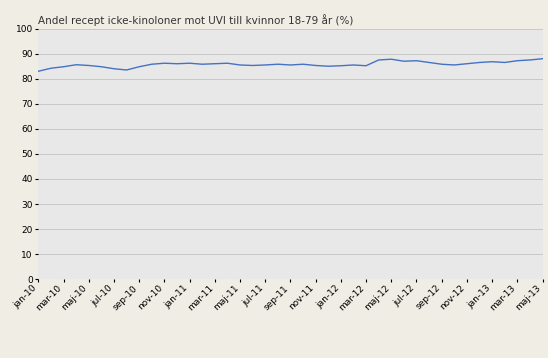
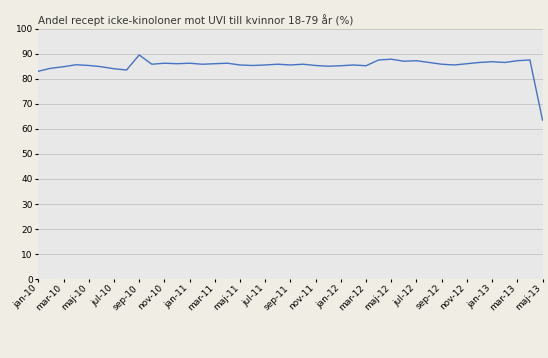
sep-10: 84.8 -> 89.5
maj-13: 88.0 -> 63.5
